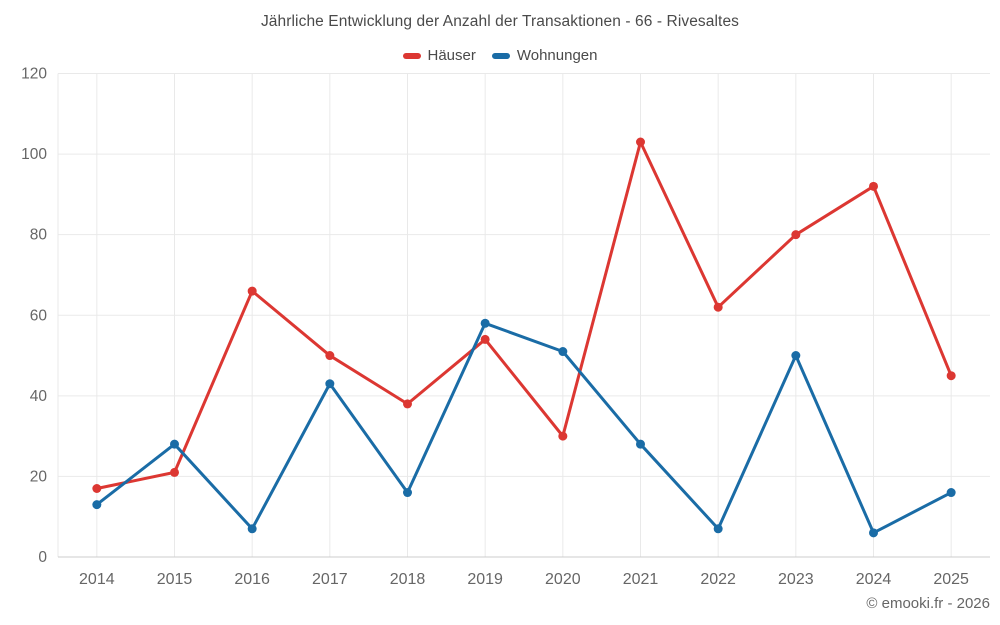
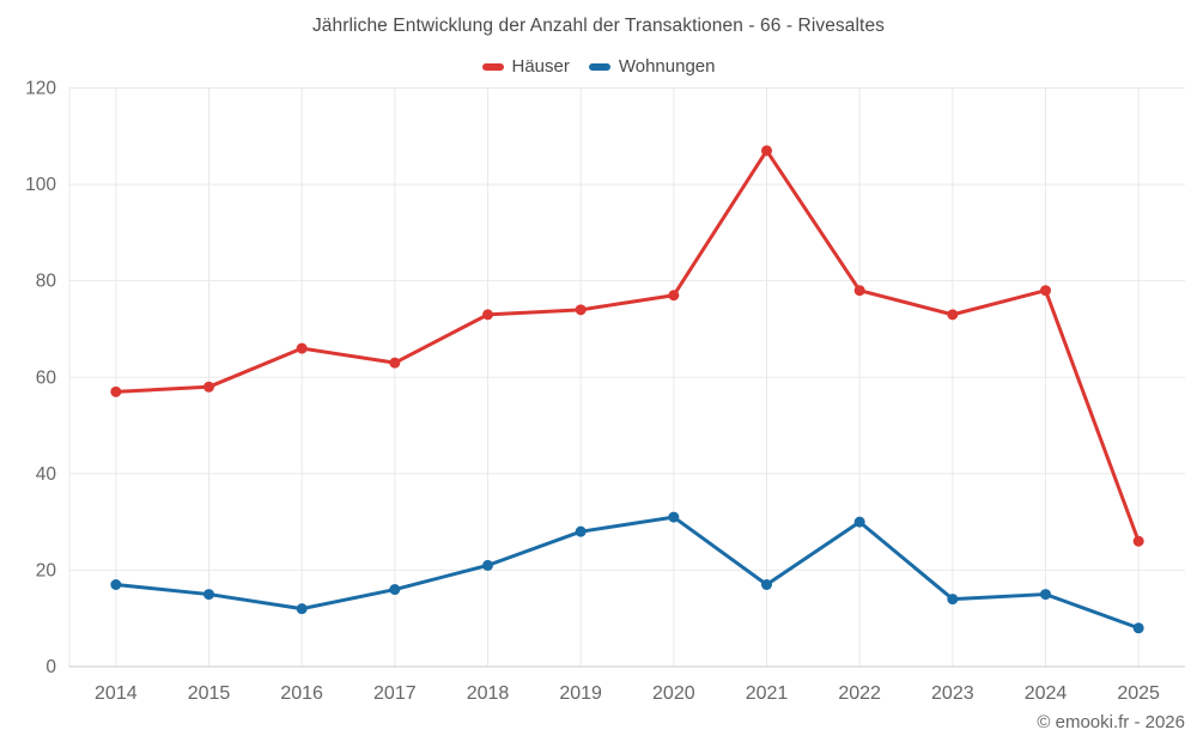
Häuser/2014: 17 -> 57
Wohnungen/2014: 13 -> 17
Häuser/2015: 21 -> 58
Wohnungen/2015: 28 -> 15
Wohnungen/2016: 7 -> 12
Häuser/2017: 50 -> 63
Wohnungen/2017: 43 -> 16
Häuser/2018: 38 -> 73
Wohnungen/2018: 16 -> 21
Häuser/2019: 54 -> 74
Wohnungen/2019: 58 -> 28
Häuser/2020: 30 -> 77
Wohnungen/2020: 51 -> 31
Häuser/2021: 103 -> 107
Wohnungen/2021: 28 -> 17
Häuser/2022: 62 -> 78
Wohnungen/2022: 7 -> 30
Häuser/2023: 80 -> 73
Wohnungen/2023: 50 -> 14
Häuser/2024: 92 -> 78
Wohnungen/2024: 6 -> 15
Häuser/2025: 45 -> 26
Wohnungen/2025: 16 -> 8
